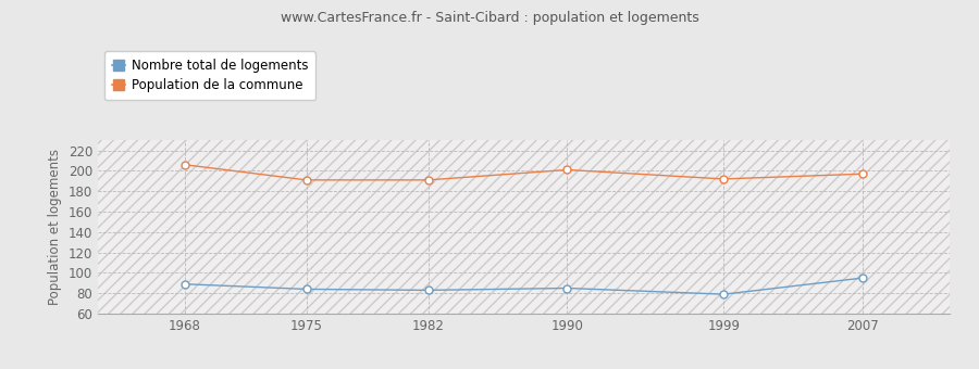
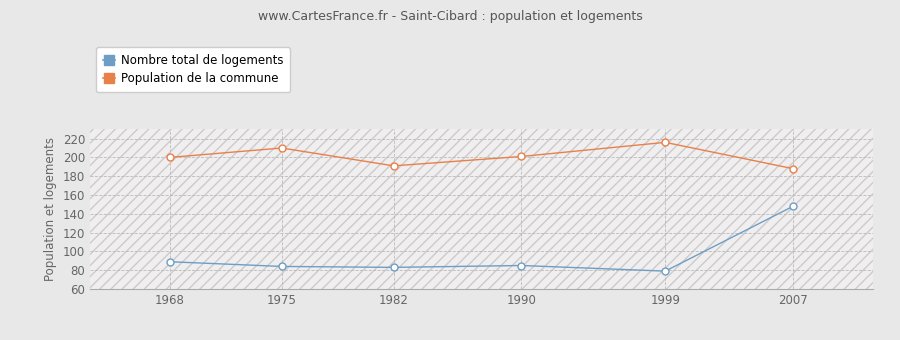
Population de la commune/1968: 206 -> 200
Population de la commune/1975: 191 -> 210
Population de la commune/1999: 192 -> 216
Nombre total de logements/2007: 95 -> 148
Population de la commune/2007: 197 -> 188
